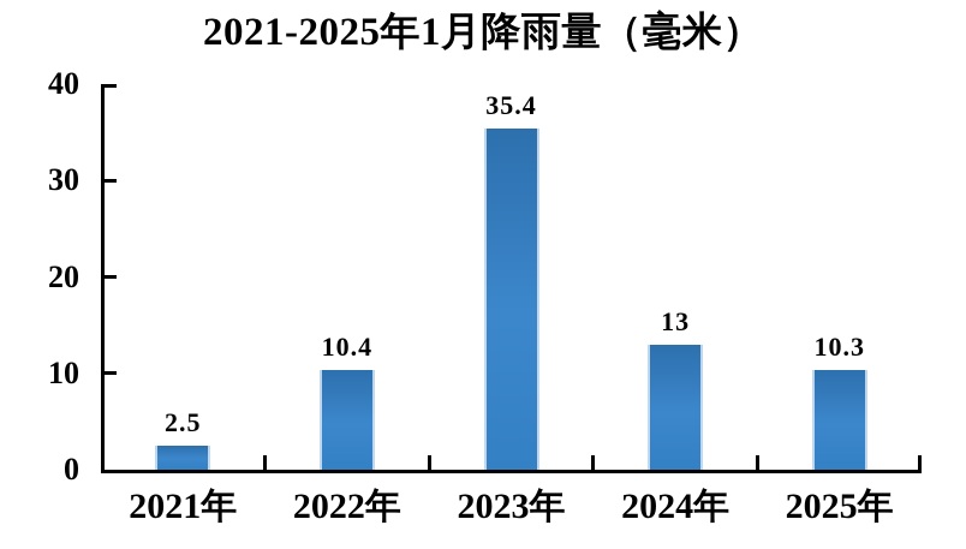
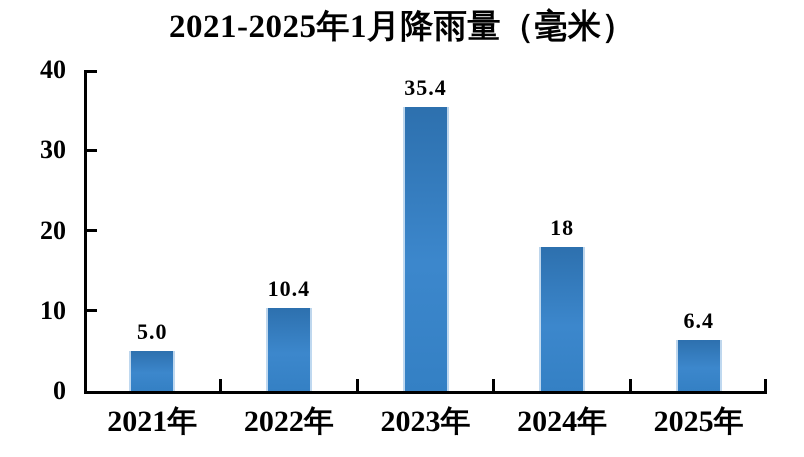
2021年: 2.5 -> 5.0
2024年: 13 -> 18
2025年: 10.3 -> 6.4
